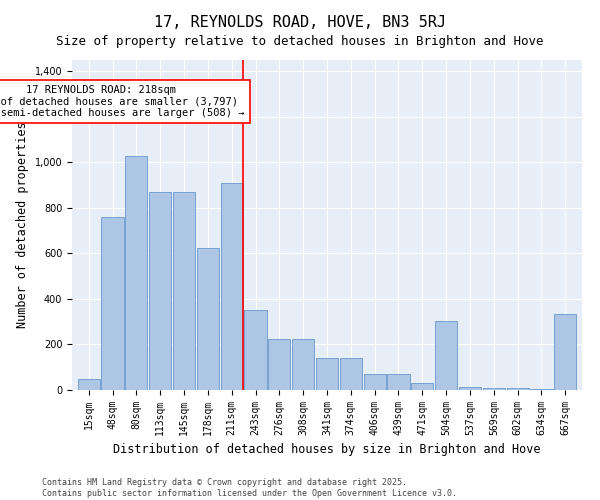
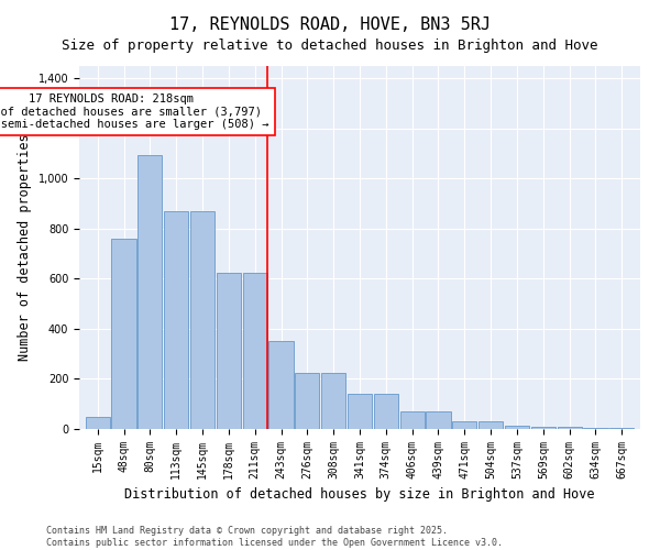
80sqm: 1,030 -> 1,095
211sqm: 910 -> 625
504sqm: 305 -> 30
667sqm: 335 -> 5
